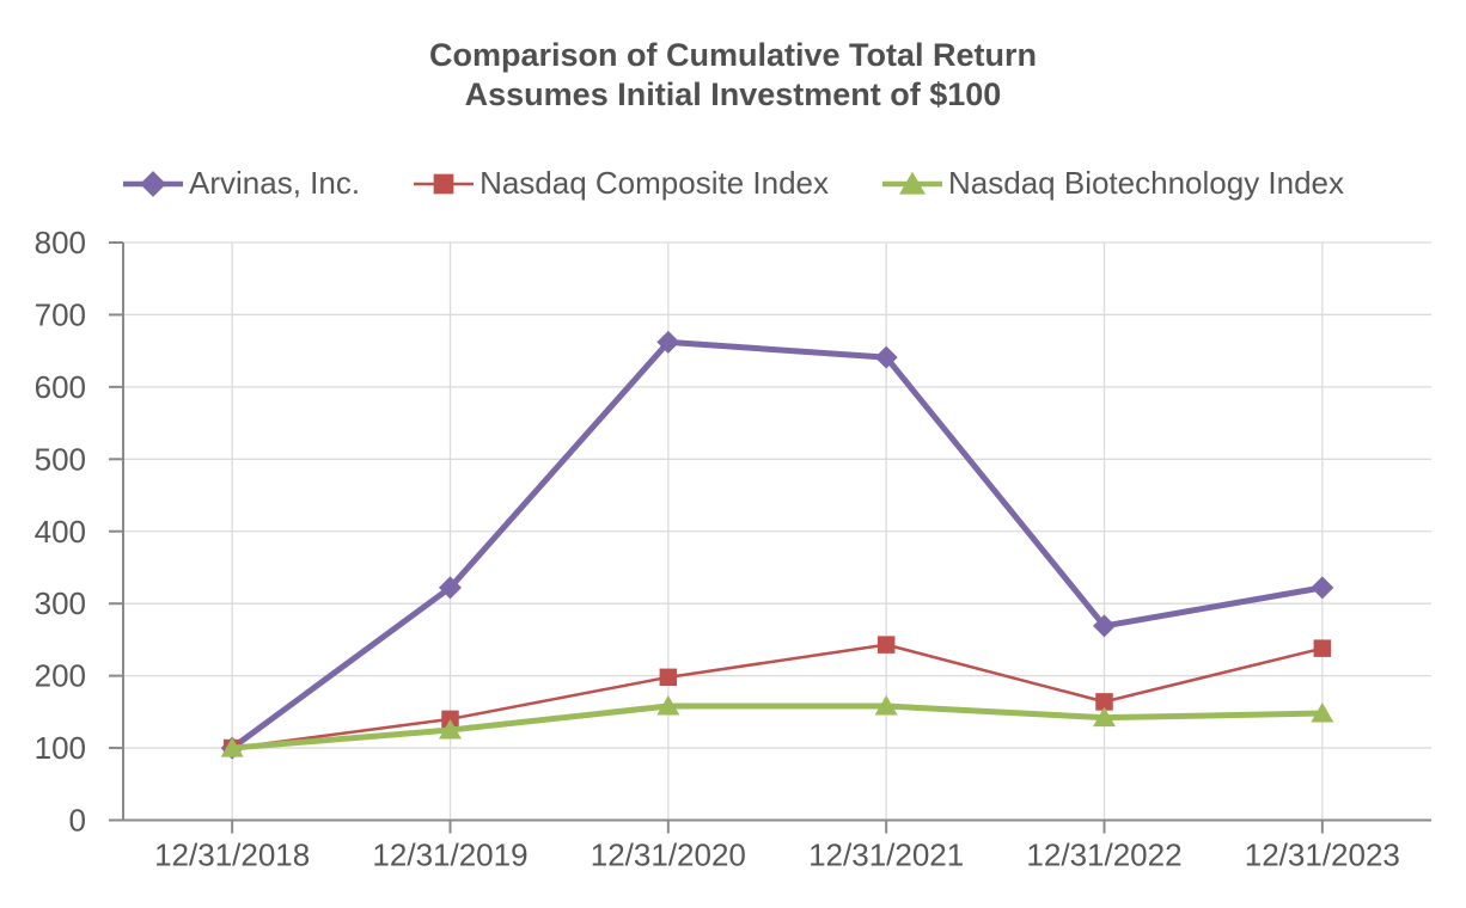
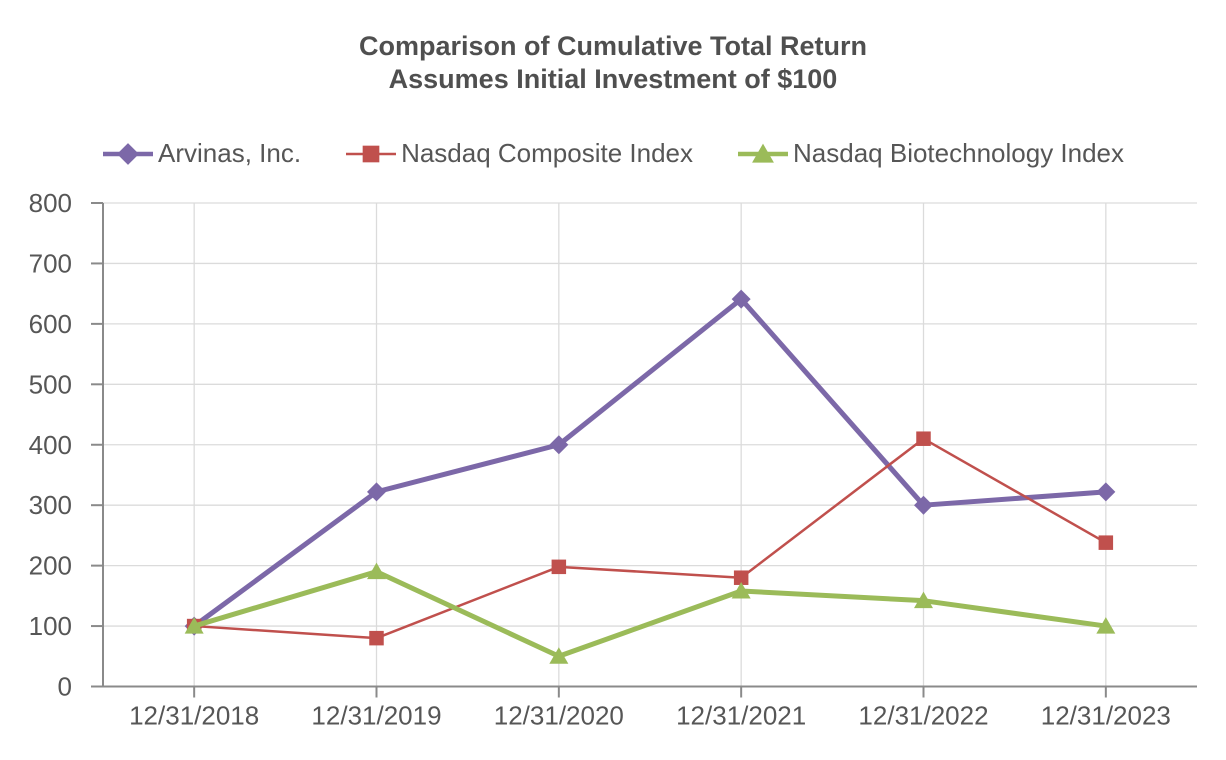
Nasdaq Composite Index/12/31/2019: 140 -> 80
Nasdaq Biotechnology Index/12/31/2019: 120 -> 190
Arvinas, Inc./12/31/2020: 660 -> 400
Nasdaq Biotechnology Index/12/31/2020: 160 -> 50
Nasdaq Composite Index/12/31/2021: 240 -> 180
Arvinas, Inc./12/31/2022: 270 -> 300
Nasdaq Composite Index/12/31/2022: 160 -> 410
Nasdaq Biotechnology Index/12/31/2023: 150 -> 100
